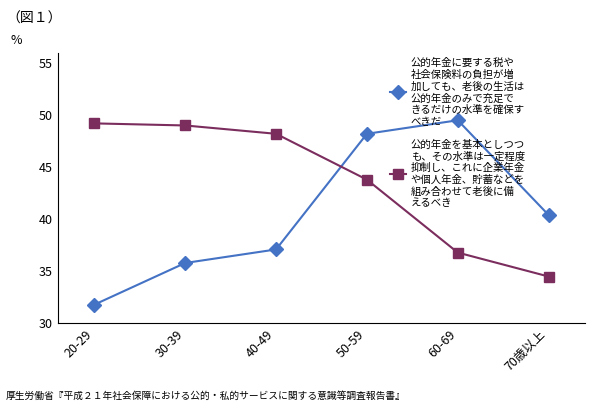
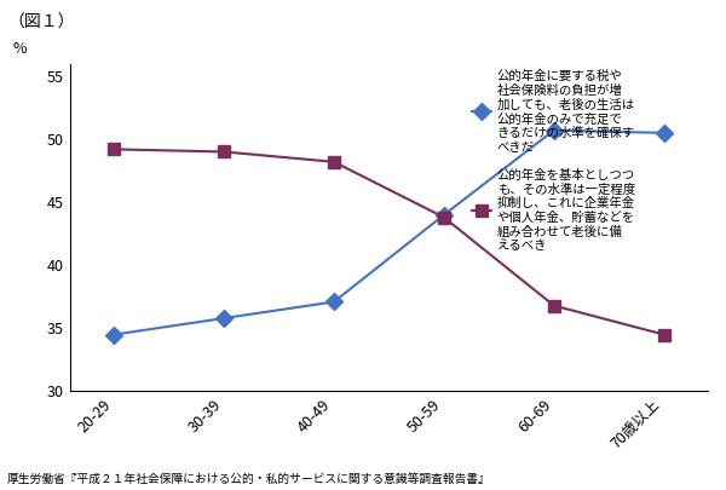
公的年金に要する税や 社会保険料の負担が増 加しても、老後の生活は 公的年金のみで充足で きるだけの水準を確保す べきだ/20-29: 31.8 -> 34.5
公的年金に要する税や 社会保険料の負担が増 加しても、老後の生活は 公的年金のみで充足で きるだけの水準を確保す べきだ/50-59: 48.2 -> 44.0
公的年金に要する税や 社会保険料の負担が増 加しても、老後の生活は 公的年金のみで充足で きるだけの水準を確保す べきだ/60-69: 49.5 -> 50.7
公的年金に要する税や 社会保険料の負担が増 加しても、老後の生活は 公的年金のみで充足で きるだけの水準を確保す べきだ/70歳以上: 40.4 -> 50.5
